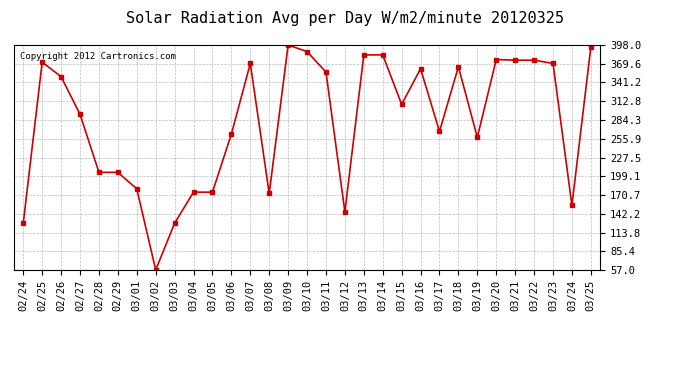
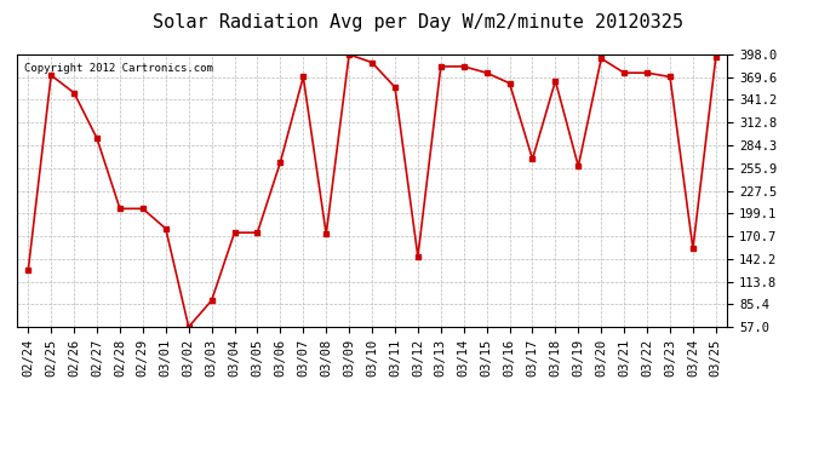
03/03: 128 -> 90
03/15: 308 -> 375
03/20: 376 -> 393
